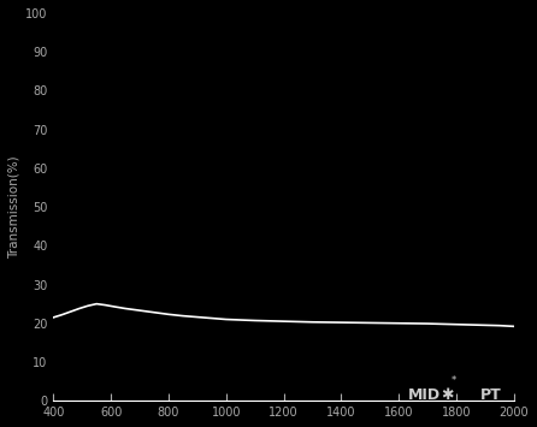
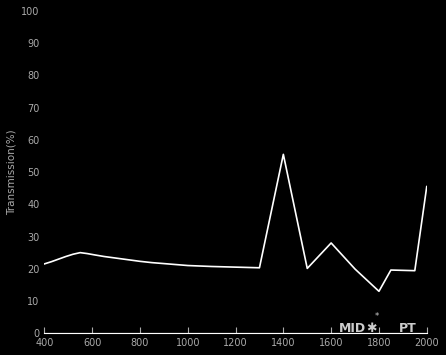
1400: 20.2 -> 55.5
1600: 20.0 -> 28.0
1800: 19.7 -> 13.0
2000: 19.2 -> 45.5
